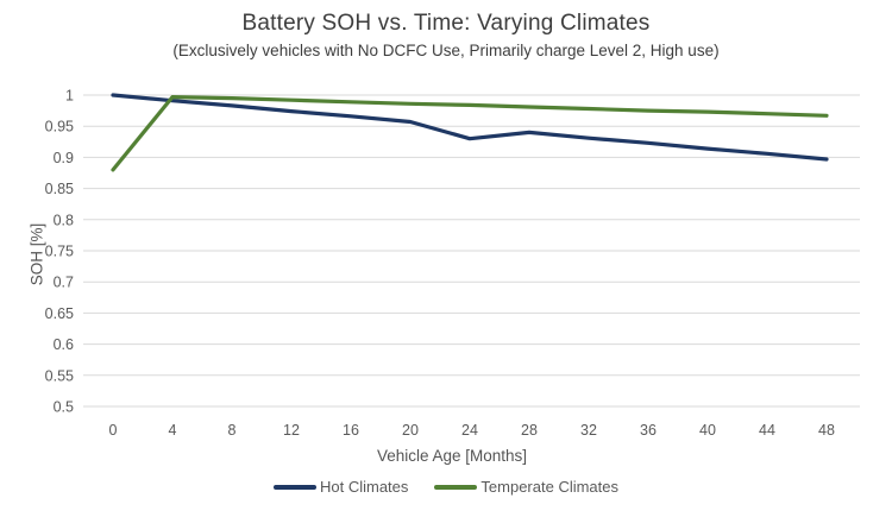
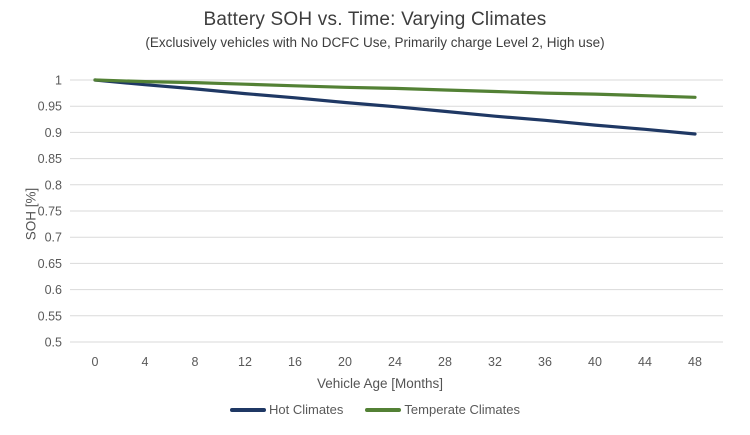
Temperate Climates/0: 0.88 -> 1.00
Hot Climates/24: 0.93 -> 0.95
